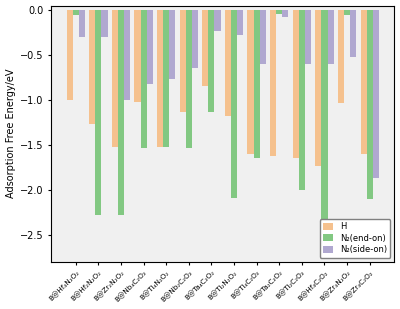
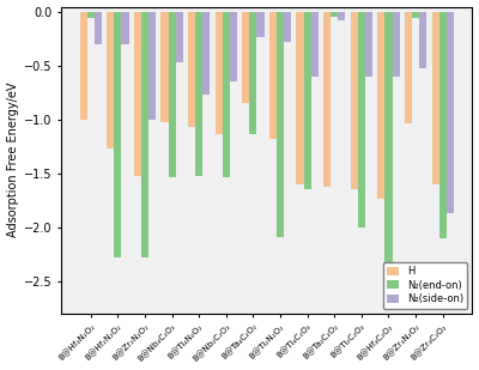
N₂(side-on)/B@Nb₄C₂O₂: -0.82 -> -0.47
H/B@Ti₄N₂O₂: -1.52 -> -1.07
